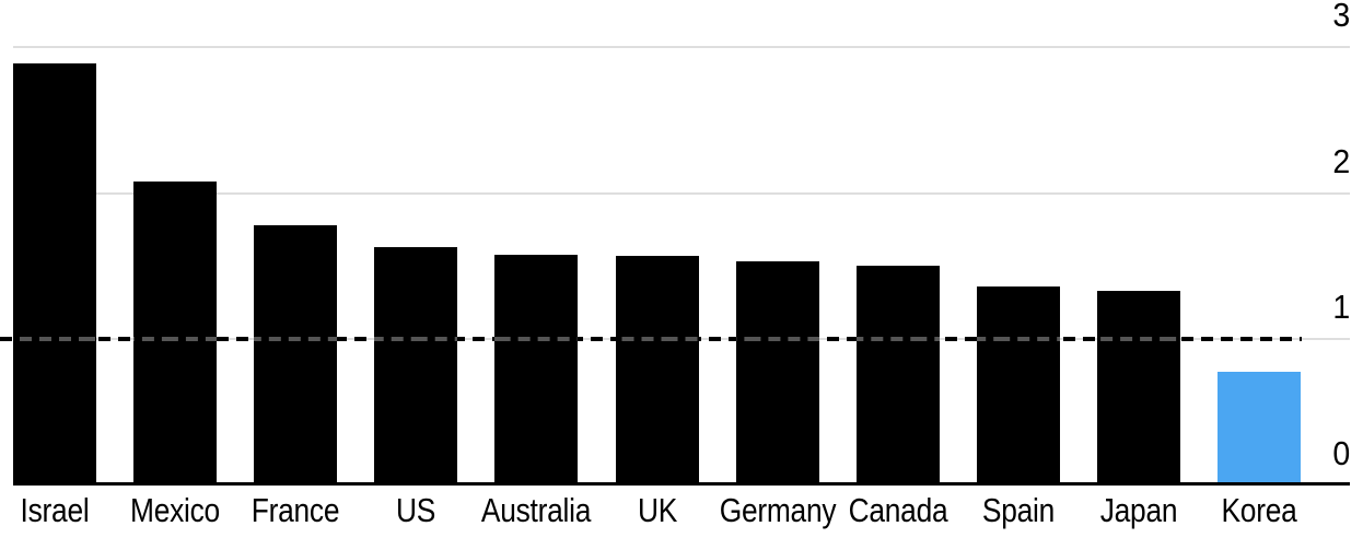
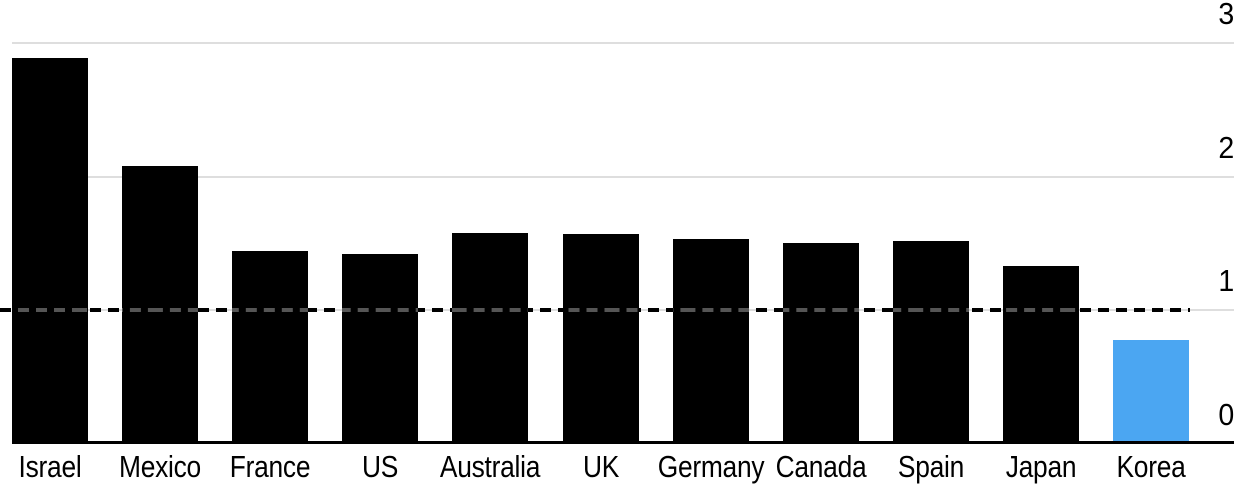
France: 1.78 -> 1.44
US: 1.63 -> 1.42
Spain: 1.36 -> 1.52
